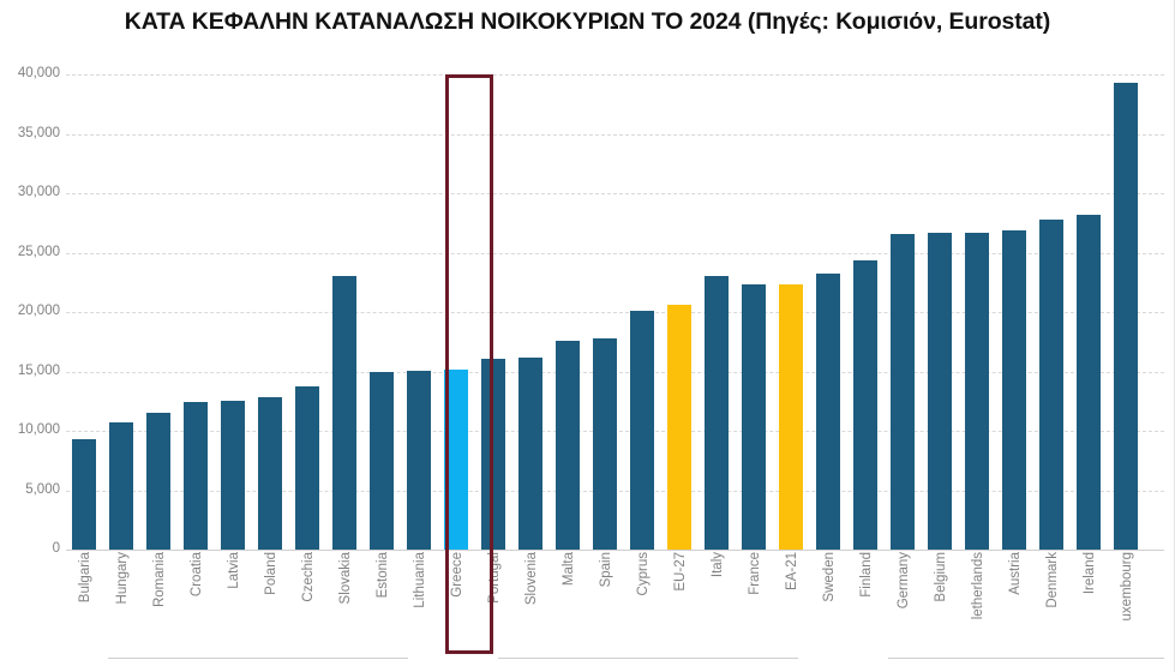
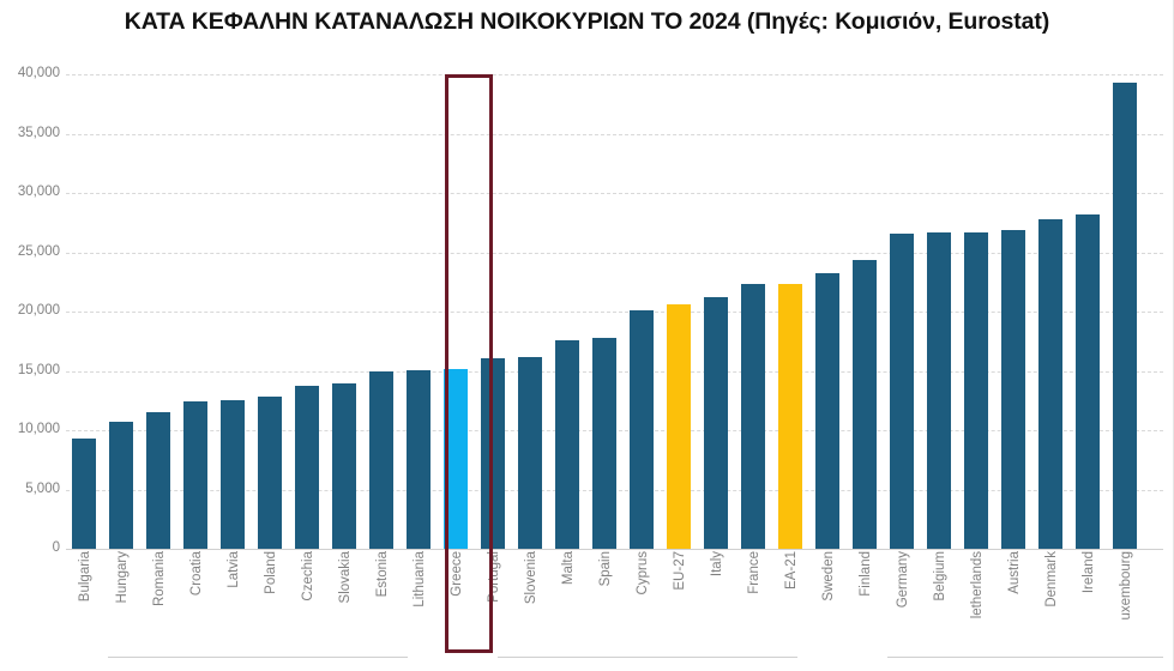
Slovakia: 23000 -> 14000
Italy: 23000 -> 21000
